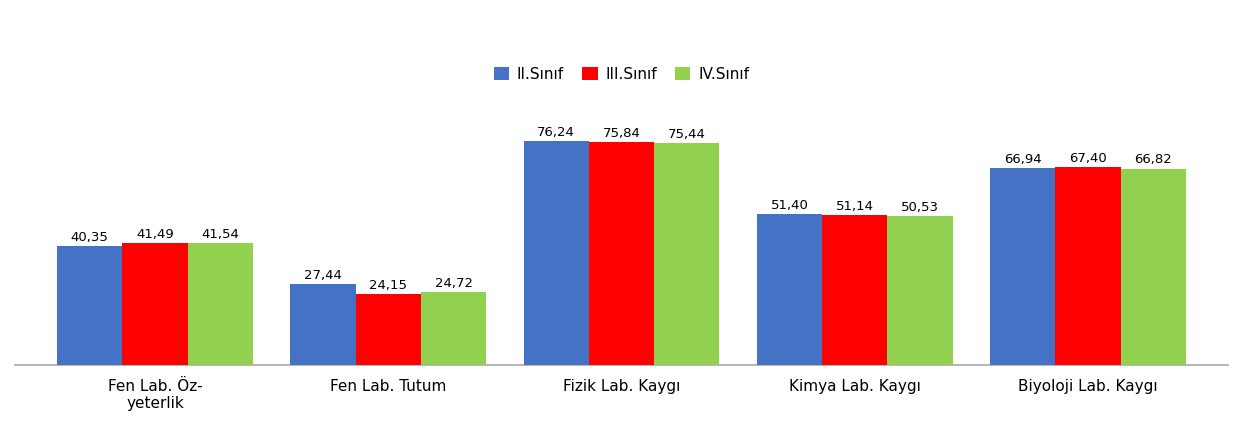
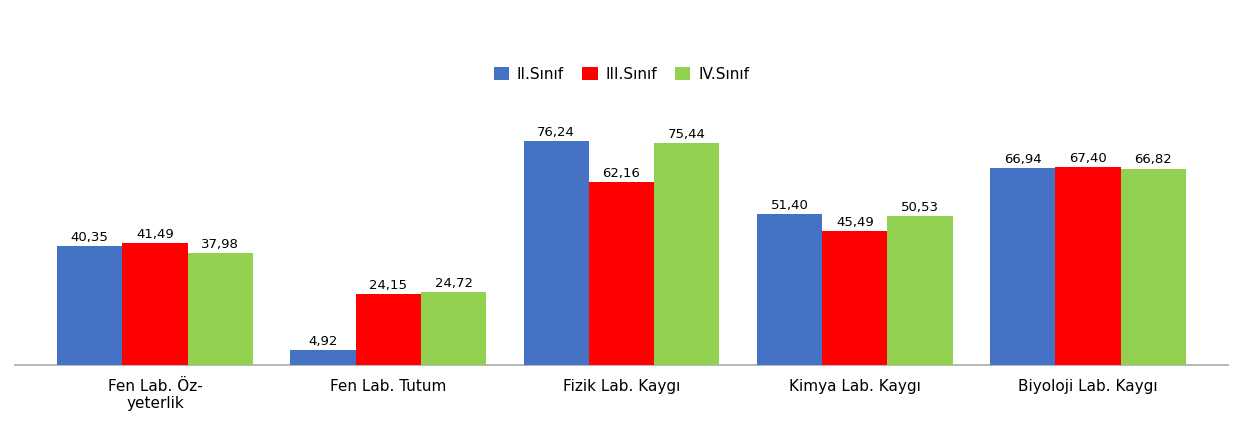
IV.Sınıf/Fen Lab. Öz- yeterlik: 41,54 -> 37,98
II.Sınıf/Fen Lab. Tutum: 27,44 -> 4,92
III.Sınıf/Fizik Lab. Kaygı: 75,84 -> 62,16
III.Sınıf/Kimya Lab. Kaygı: 51,14 -> 45,49
